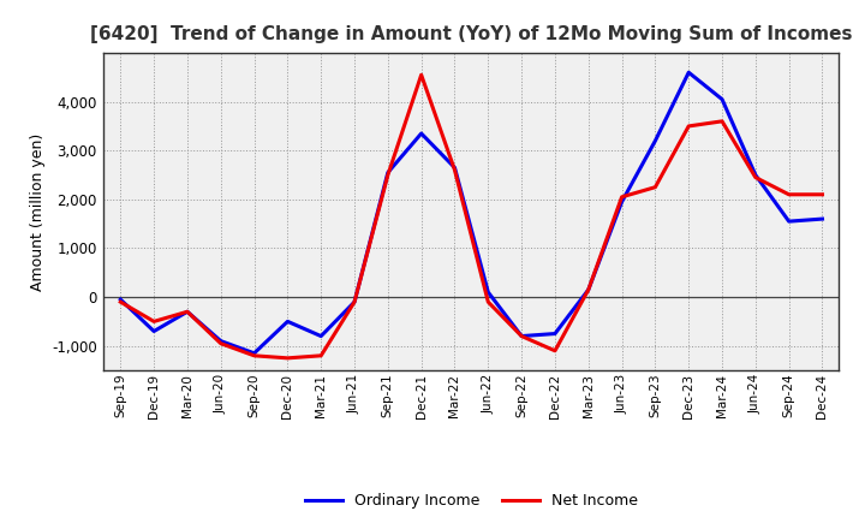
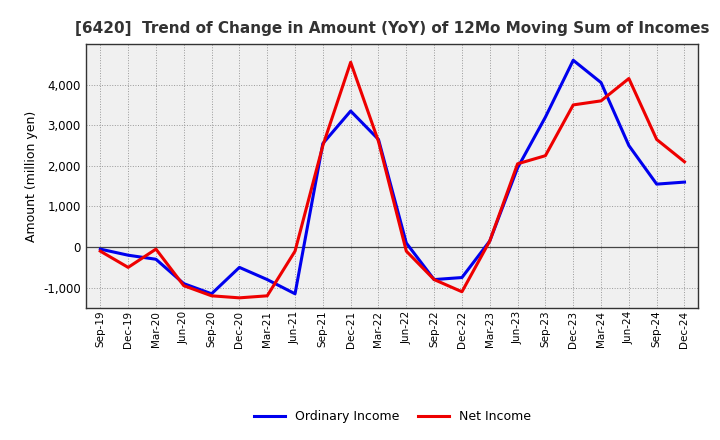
Ordinary Income/Dec-19: -700 -> -200
Net Income/Mar-20: -300 -> -50
Ordinary Income/Jun-21: -100 -> -1,150
Net Income/Jun-24: 2,450 -> 4,150
Net Income/Sep-24: 2,100 -> 2,650
